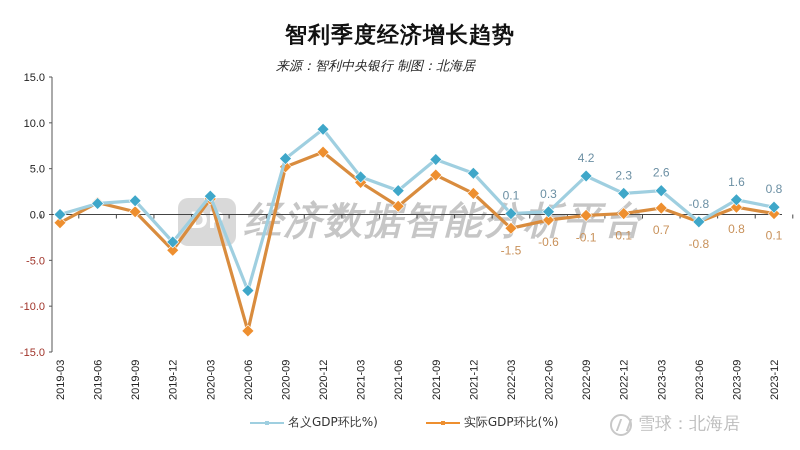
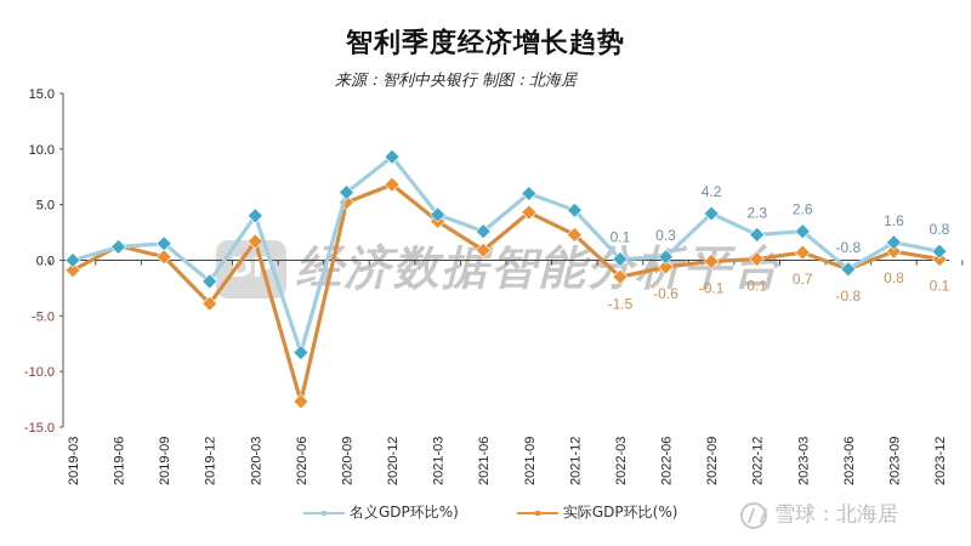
名义GDP环比%)/2019-12: -3 -> -2
名义GDP环比%)/2020-03: 2 -> 4
